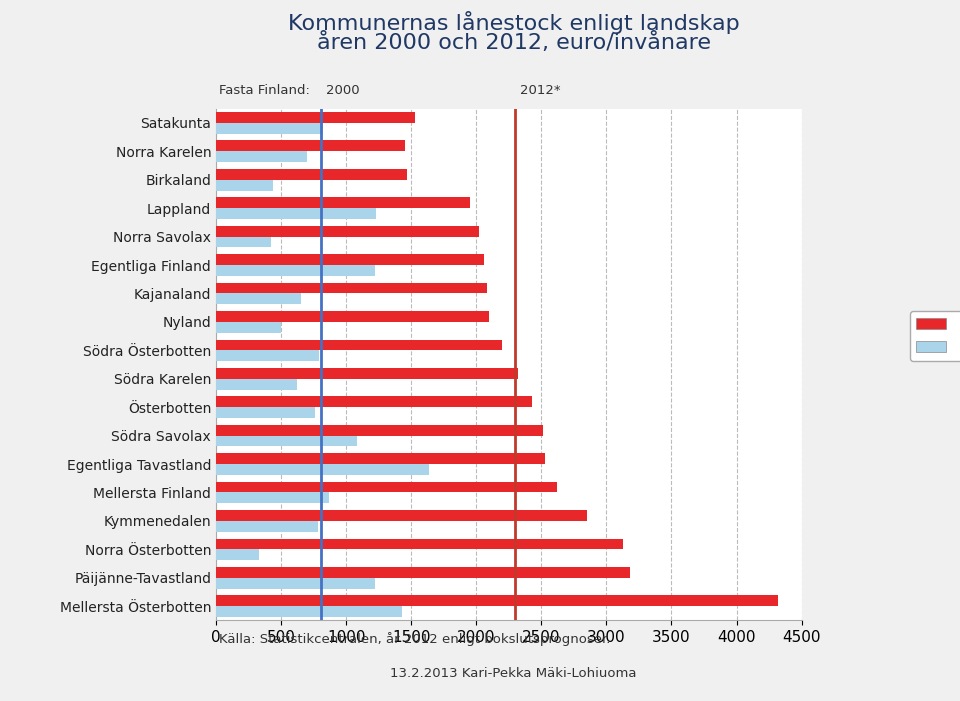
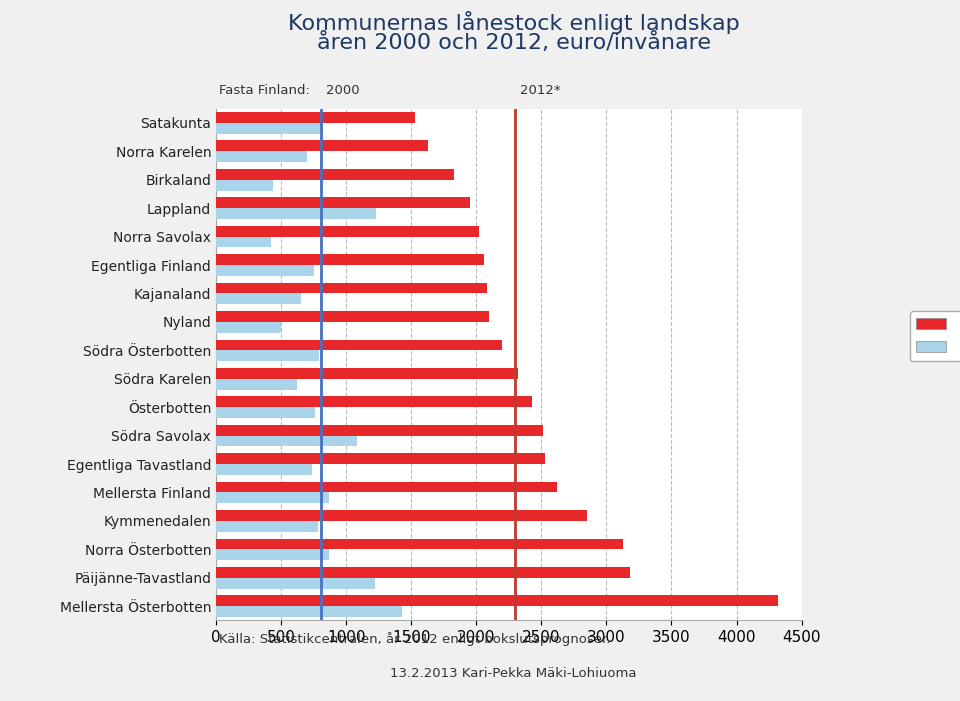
2012*/Norra Karelen: 1450 -> 1630
2012*/Birkaland: 1470 -> 1830
2000/Egentliga Finland: 1220 -> 750
2000/Egentliga Tavastland: 1640 -> 740
2000/Norra Österbotten: 330 -> 870
